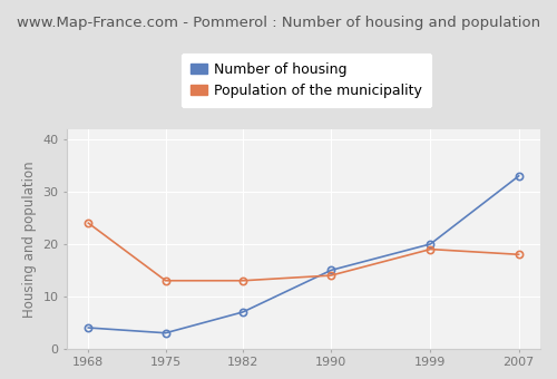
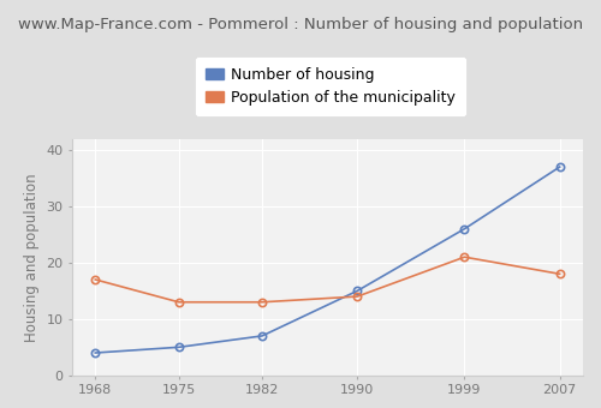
Population of the municipality/1968: 24 -> 17
Number of housing/1975: 3 -> 5
Number of housing/1999: 20 -> 26
Population of the municipality/1999: 19 -> 21
Number of housing/2007: 33 -> 37
